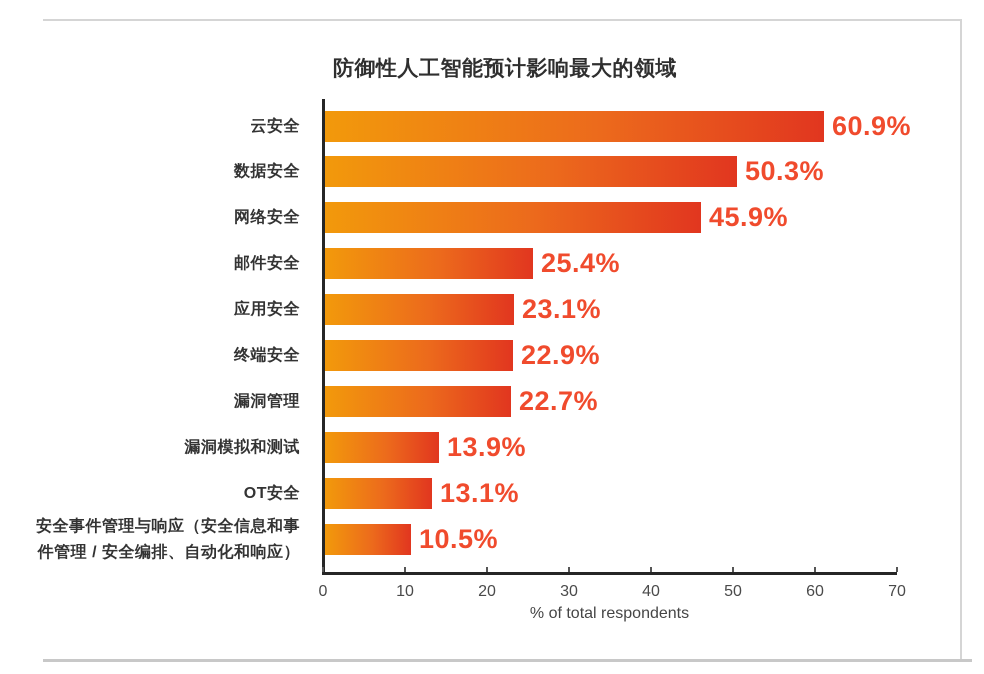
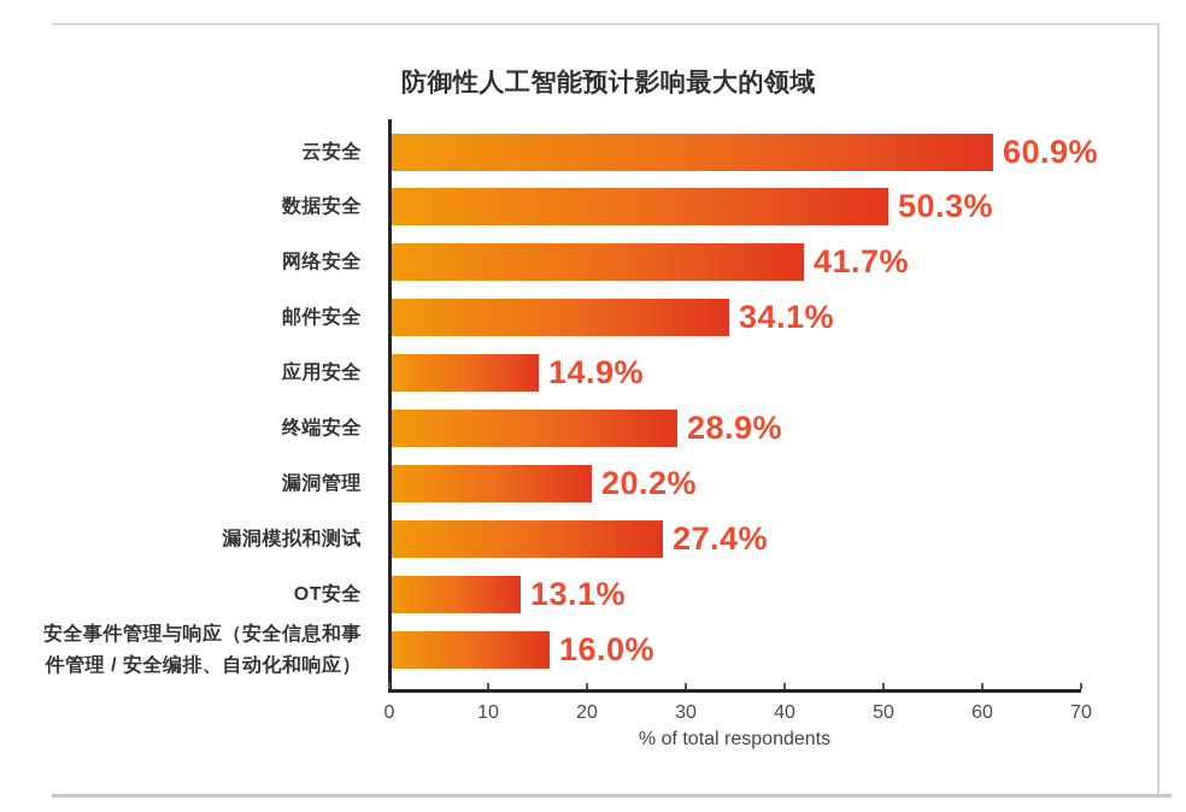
网络安全: 45.9% -> 41.7%
邮件安全: 25.4% -> 34.1%
应用安全: 23.1% -> 14.9%
终端安全: 22.9% -> 28.9%
漏洞管理: 22.7% -> 20.2%
漏洞模拟和测试: 13.9% -> 27.4%
安全事件管理与响应（安全信息和事 件管理 / 安全编排、自动化和响应）: 10.5% -> 16.0%
